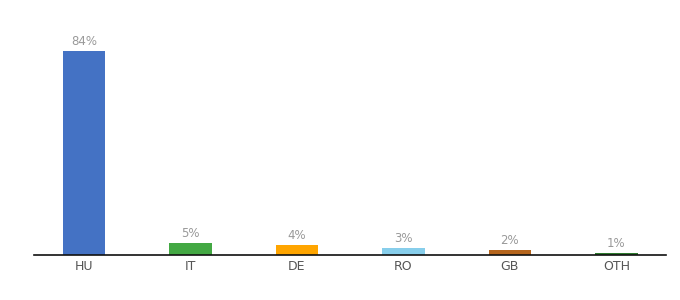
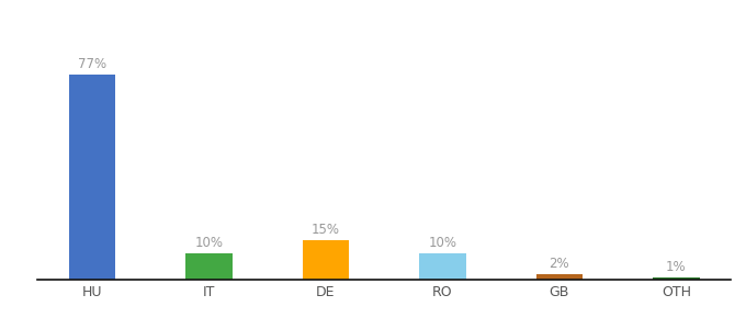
HU: 84% -> 77%
IT: 5% -> 10%
DE: 4% -> 15%
RO: 3% -> 10%
